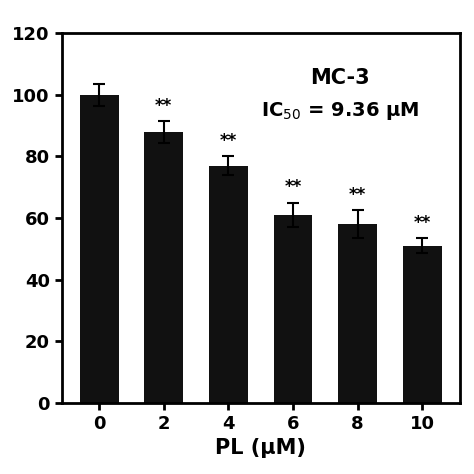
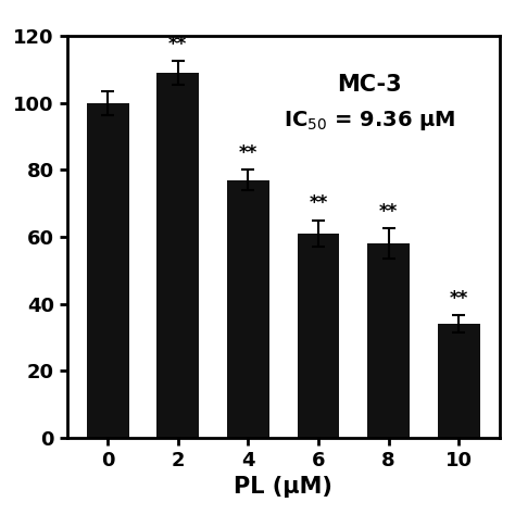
2: 88 -> 109
10: 51 -> 34
